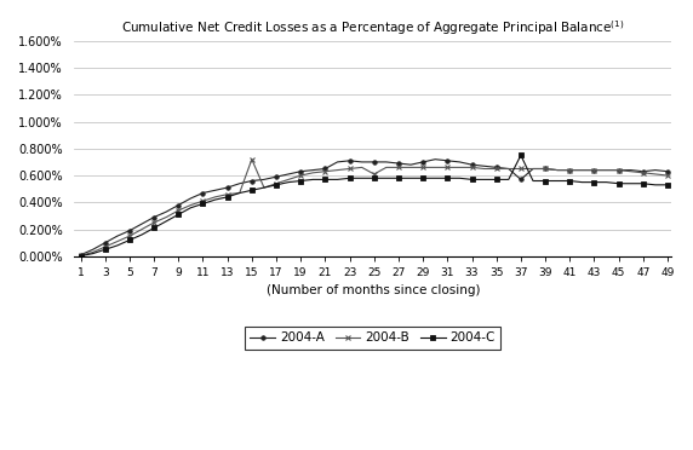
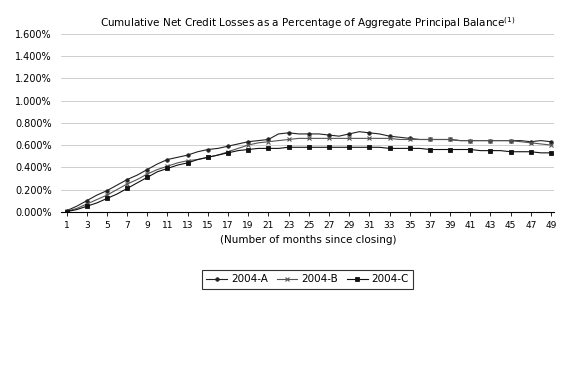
2004-B/15: 0.72% -> 0.49%
2004-B/25: 0.61% -> 0.66%
2004-A/37: 0.57% -> 0.65%
2004-C/37: 0.75% -> 0.56%
